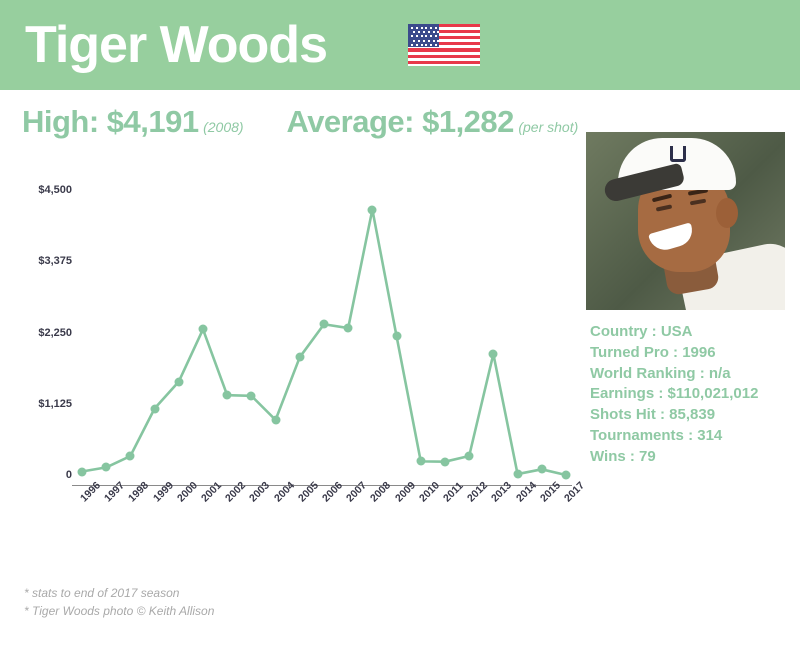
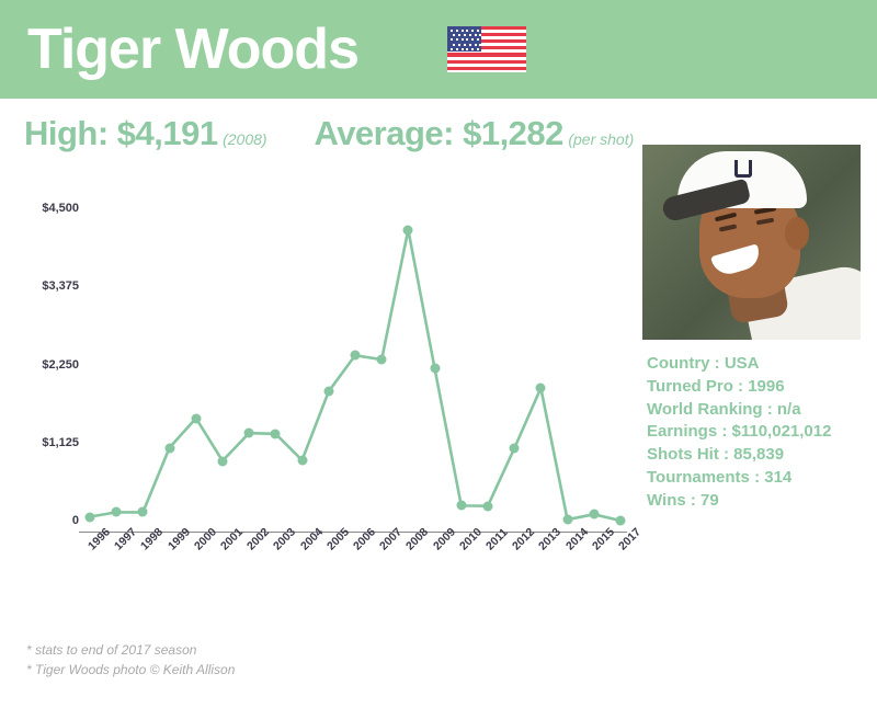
1998: $300 -> $100
2001: $2300 -> $900
2012: $300 -> $1000
